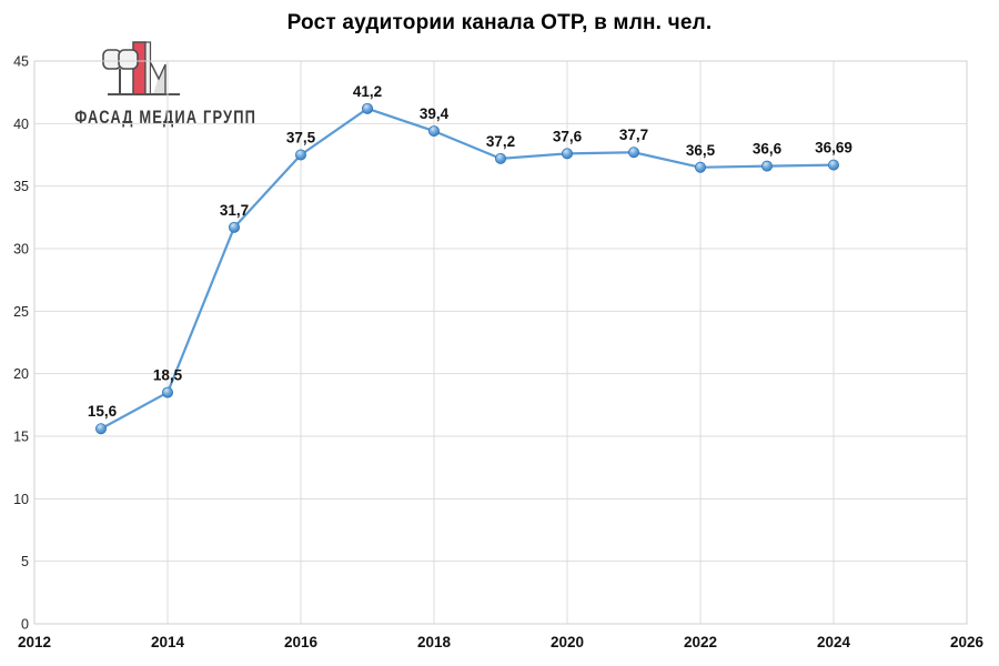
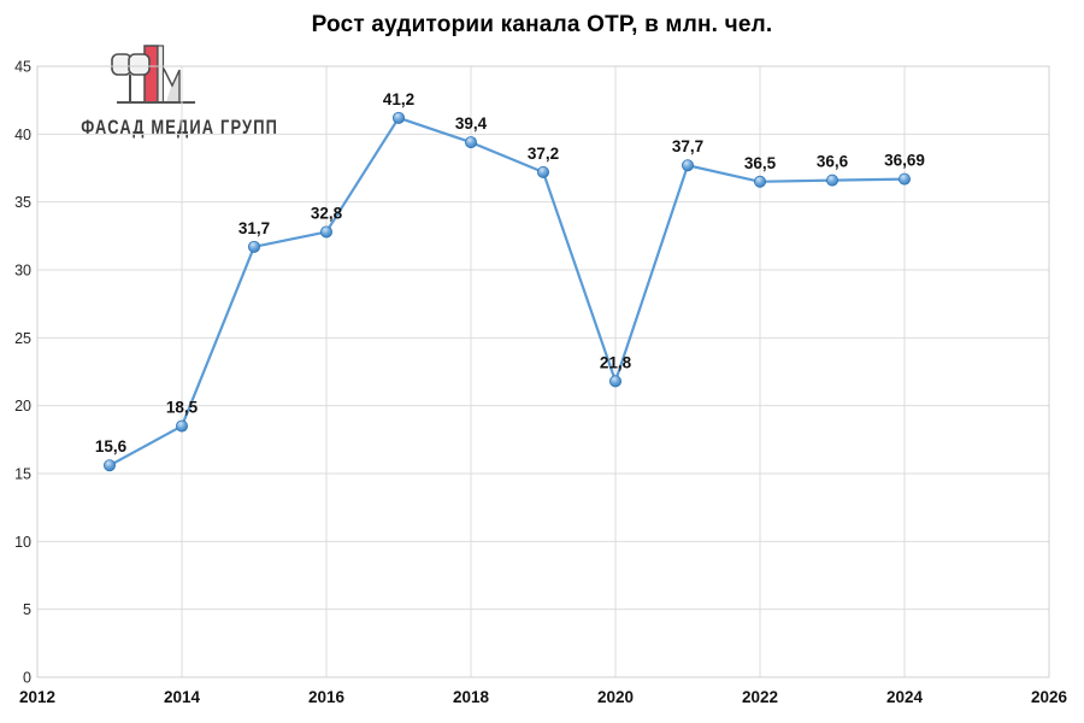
2016: 37,5 -> 32,8
2020: 37,6 -> 21,8
